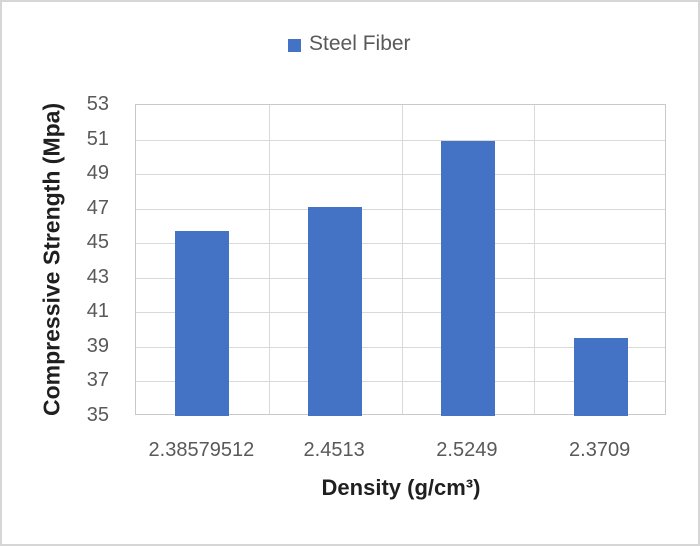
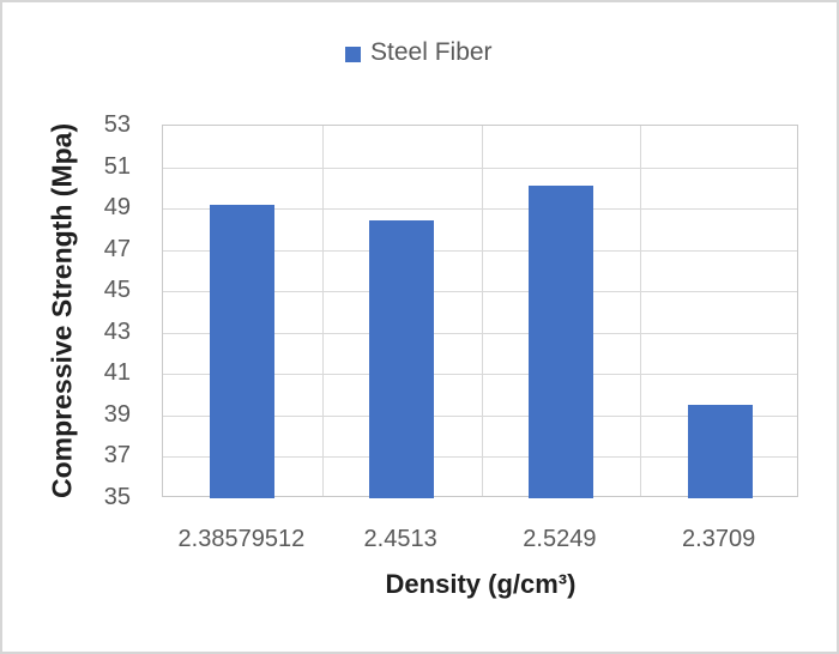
2.38579512: 45.7 -> 49.2
2.4513: 47.1 -> 48.4
2.5249: 50.9 -> 50.1
